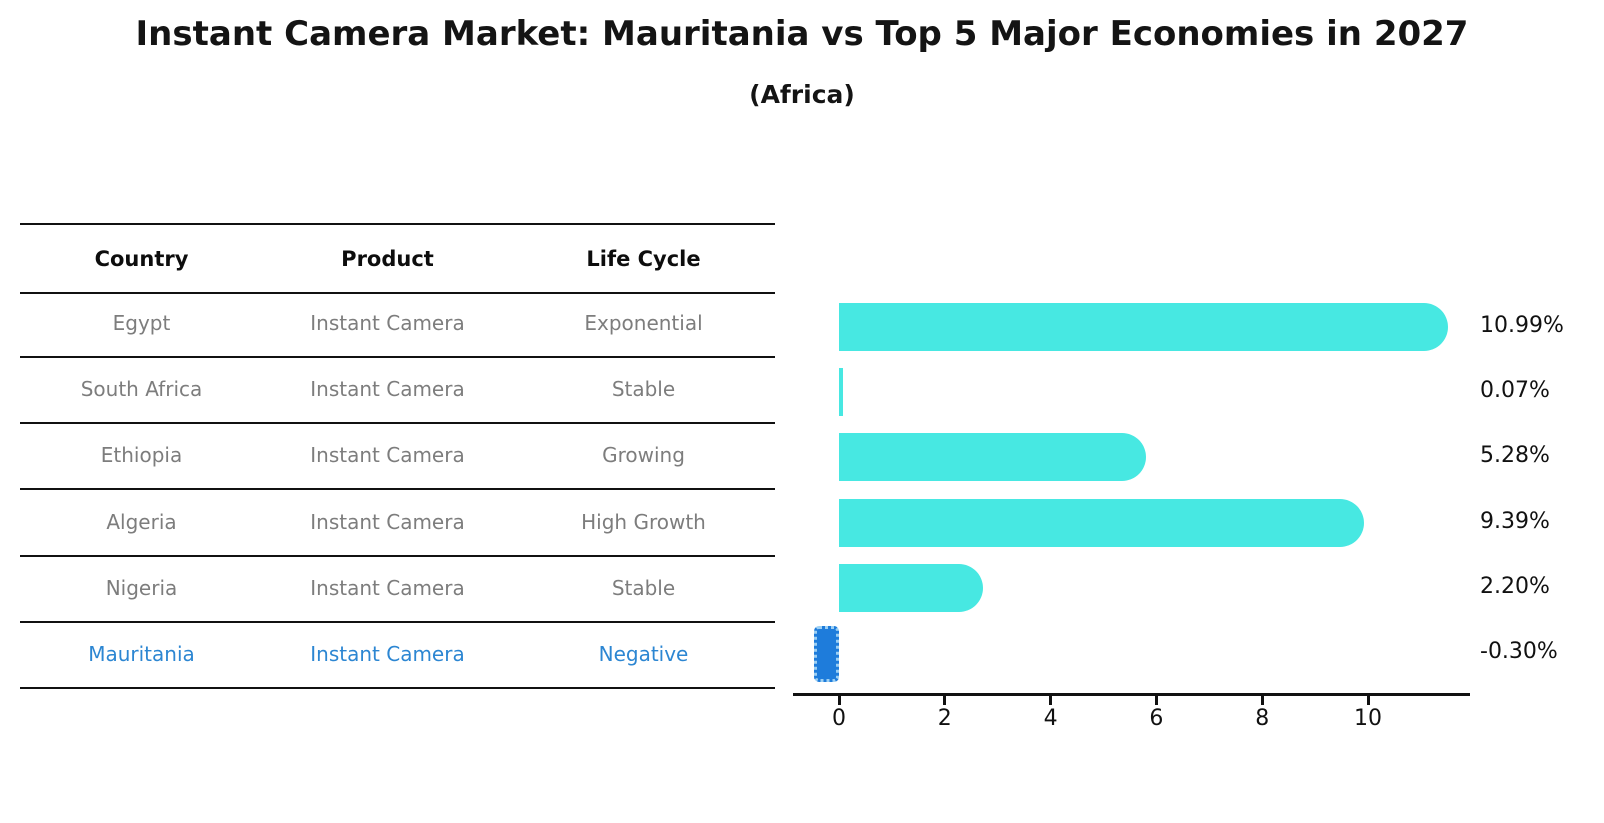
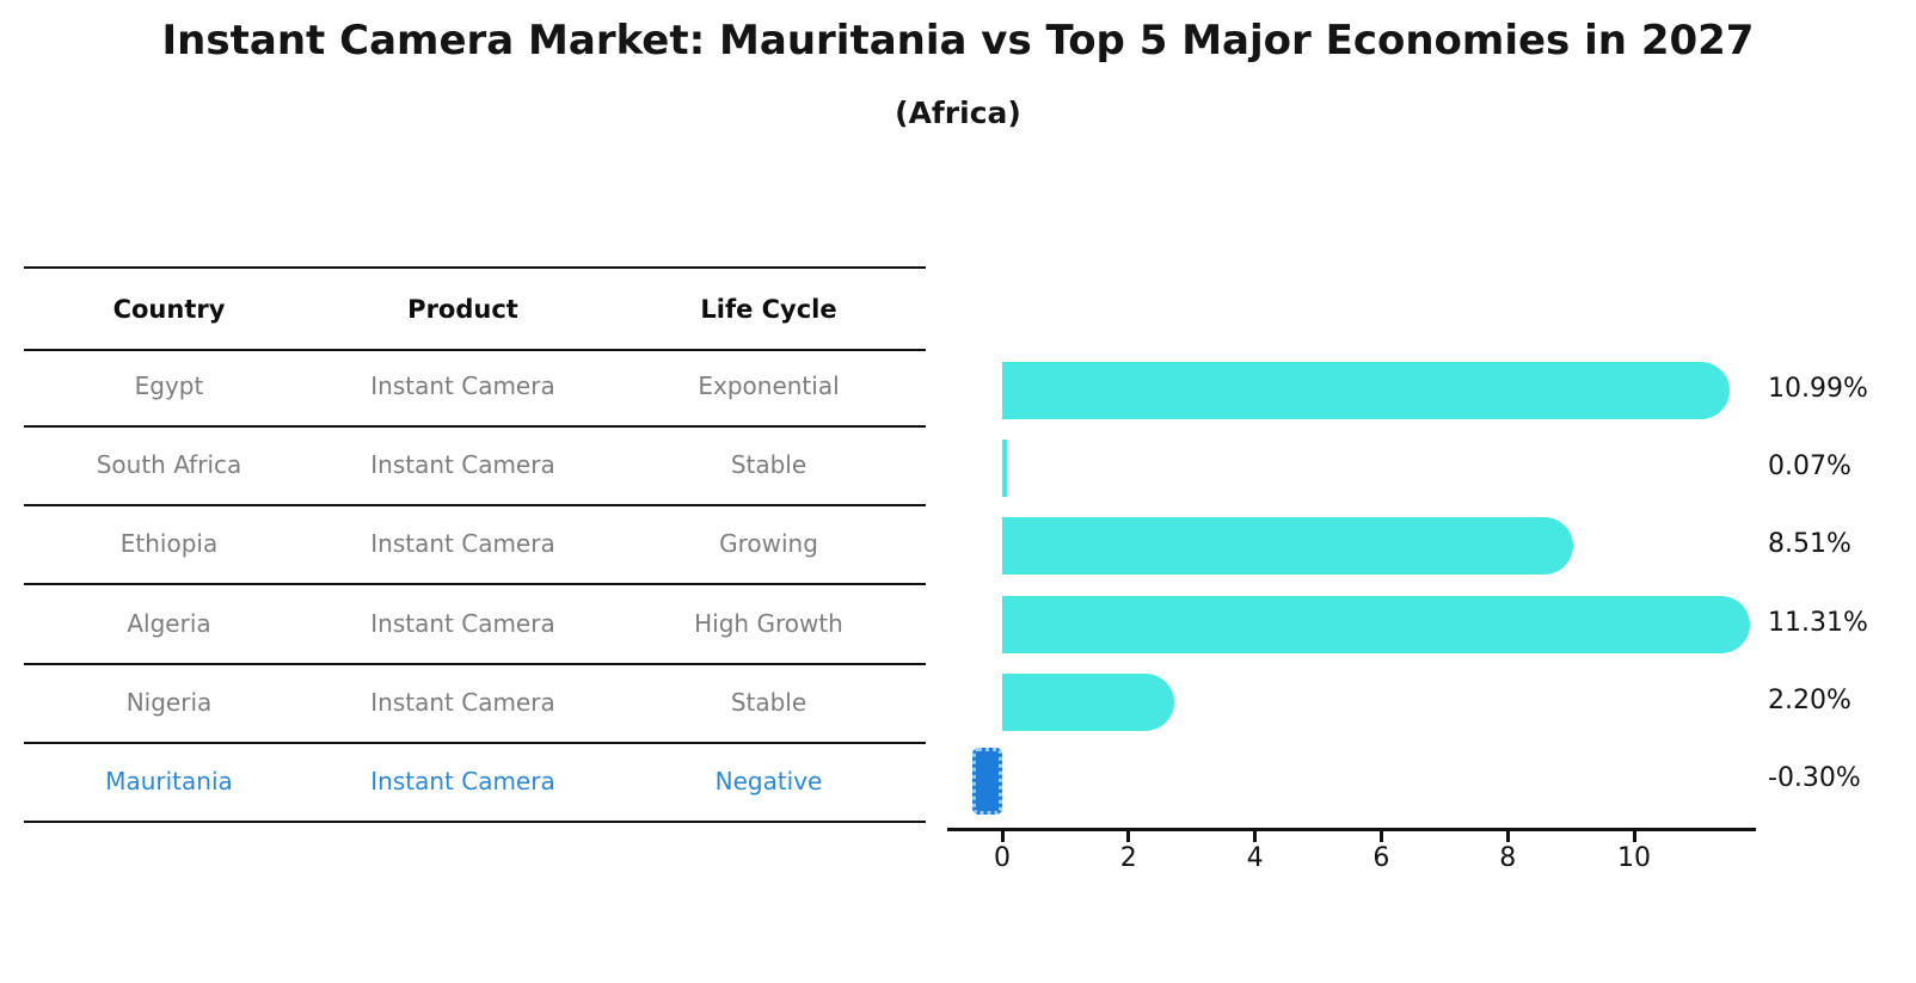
Ethiopia: 5.28% -> 8.51%
Algeria: 9.39% -> 11.31%
